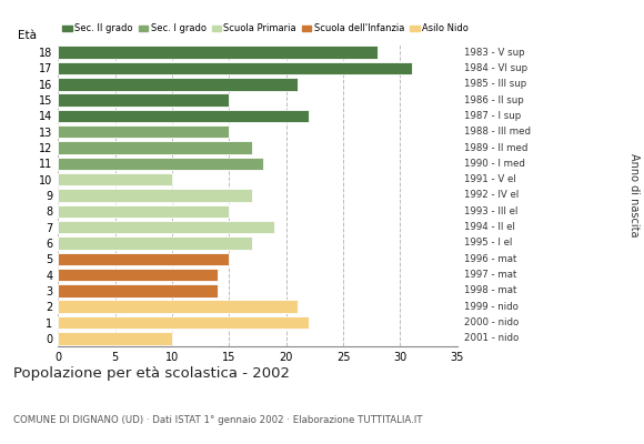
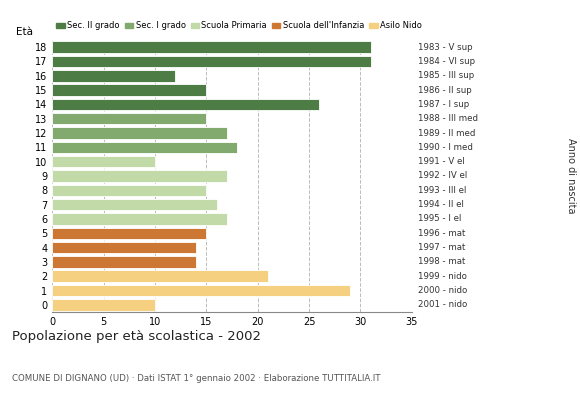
18: 28 -> 31
16: 21 -> 12
14: 22 -> 26
7: 19 -> 16
1: 22 -> 29
